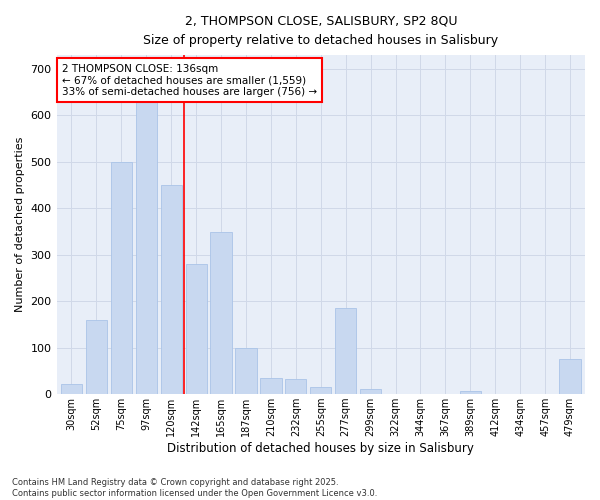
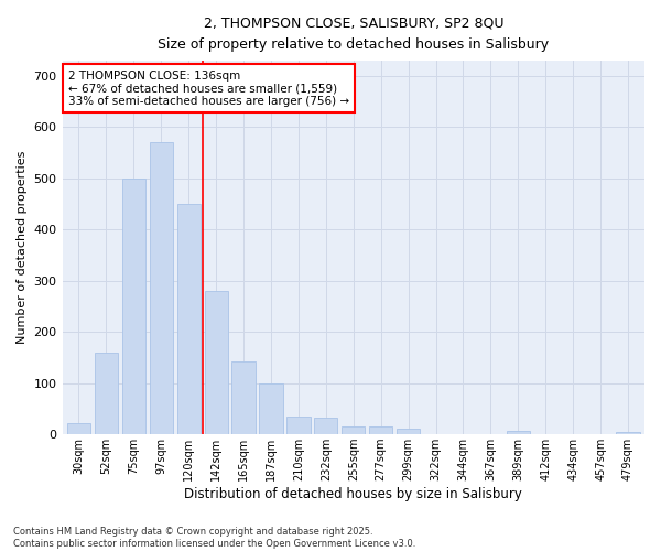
97sqm: 630 -> 570
165sqm: 350 -> 143
277sqm: 185 -> 15
479sqm: 75 -> 5
